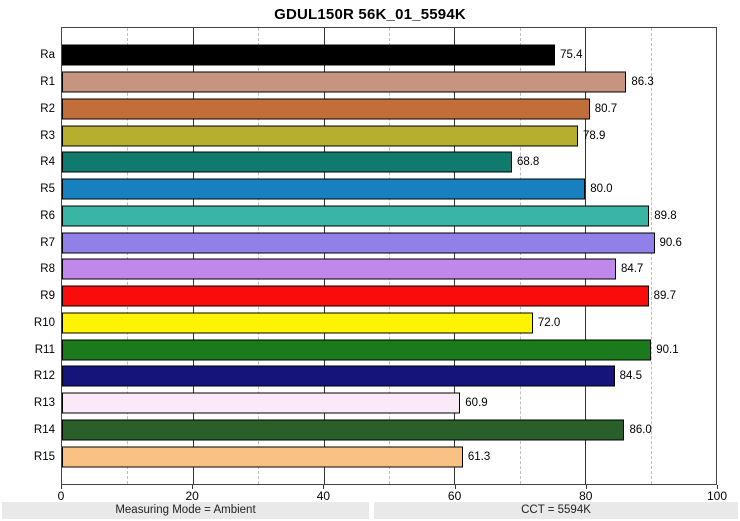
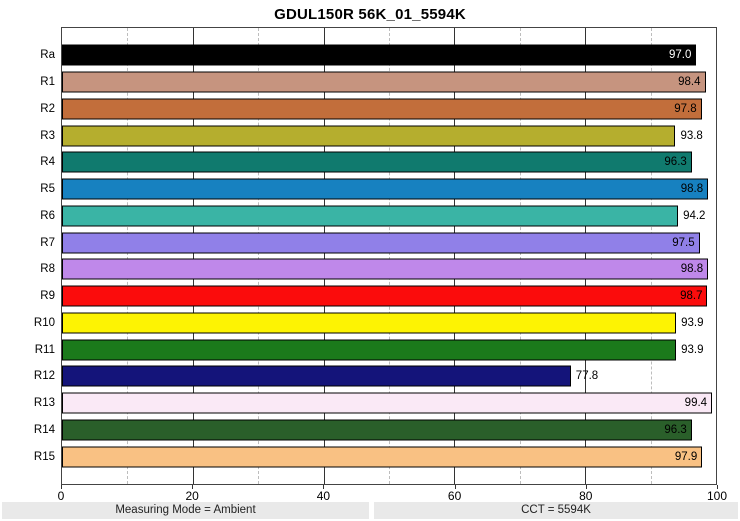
Ra: 75.4 -> 97.0
R1: 86.3 -> 98.4
R2: 80.7 -> 97.8
R3: 78.9 -> 93.8
R4: 68.8 -> 96.3
R5: 80.0 -> 98.8
R6: 89.8 -> 94.2
R7: 90.6 -> 97.5
R8: 84.7 -> 98.8
R9: 89.7 -> 98.7
R10: 72.0 -> 93.9
R11: 90.1 -> 93.9
R12: 84.5 -> 77.8
R13: 60.9 -> 99.4
R14: 86.0 -> 96.3
R15: 61.3 -> 97.9
